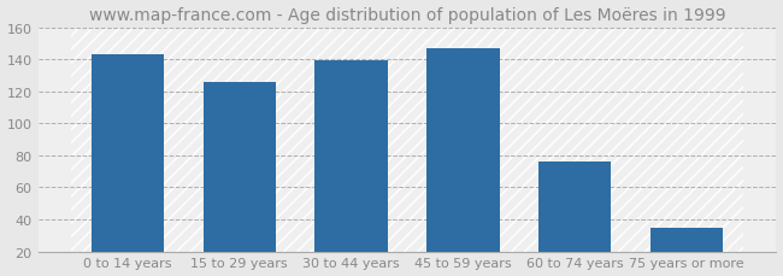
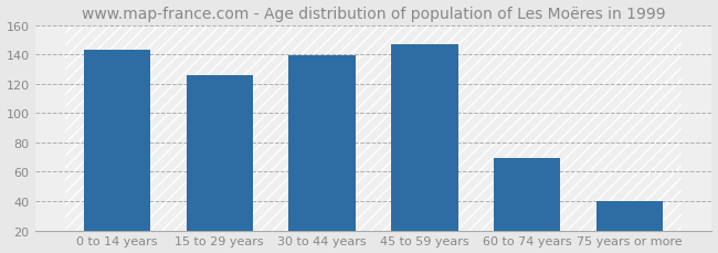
60 to 74 years: 76 -> 69
75 years or more: 35 -> 40
